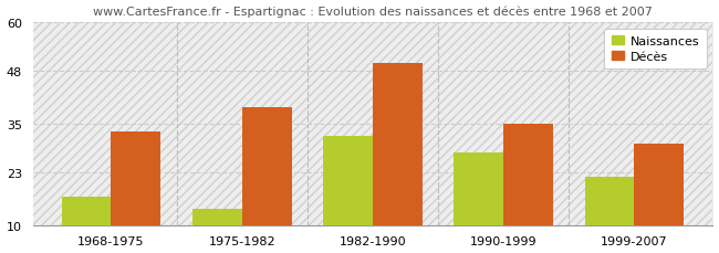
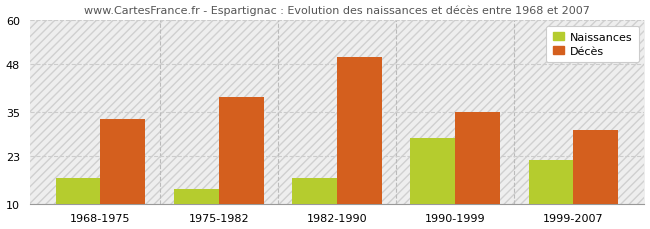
Naissances/1982-1990: 32 -> 17
